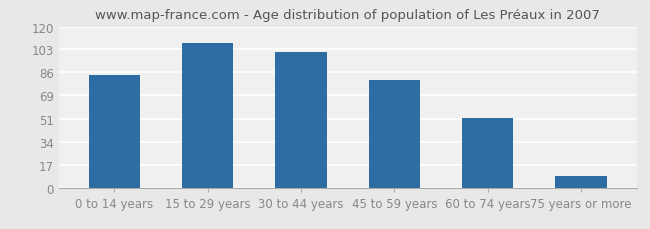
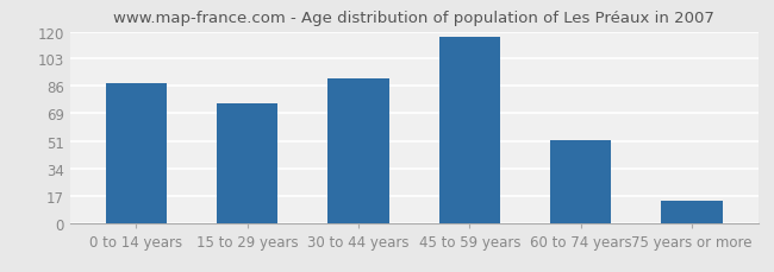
0 to 14 years: 84 -> 88
15 to 29 years: 108 -> 75
30 to 44 years: 101 -> 91
45 to 59 years: 80 -> 117
75 years or more: 9 -> 14
